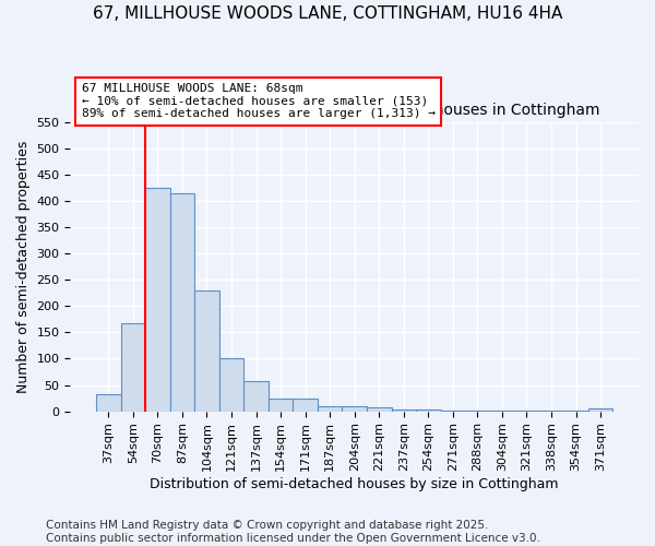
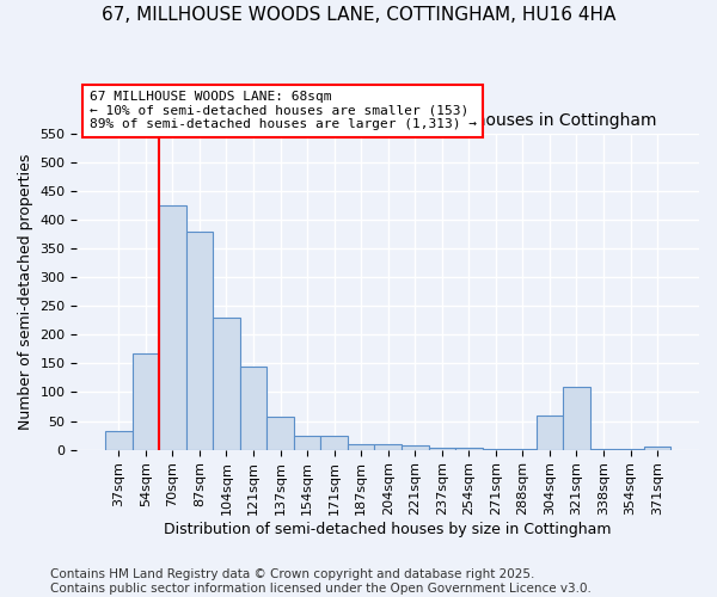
87sqm: 415 -> 380
121sqm: 102 -> 145
304sqm: 2 -> 60
321sqm: 2 -> 110
